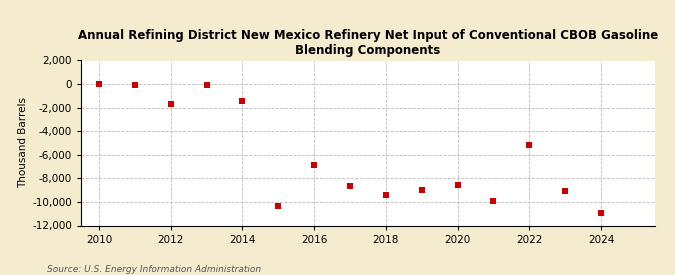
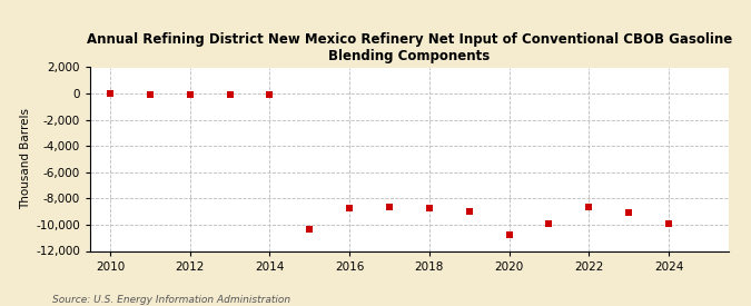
2012: -1,700 -> -100
2014: -1,400 -> -100
2016: -6,900 -> -8,700
2018: -9,400 -> -8,700
2020: -8,600 -> -10,700
2022: -5,200 -> -8,700
2024: -10,900 -> -9,900
